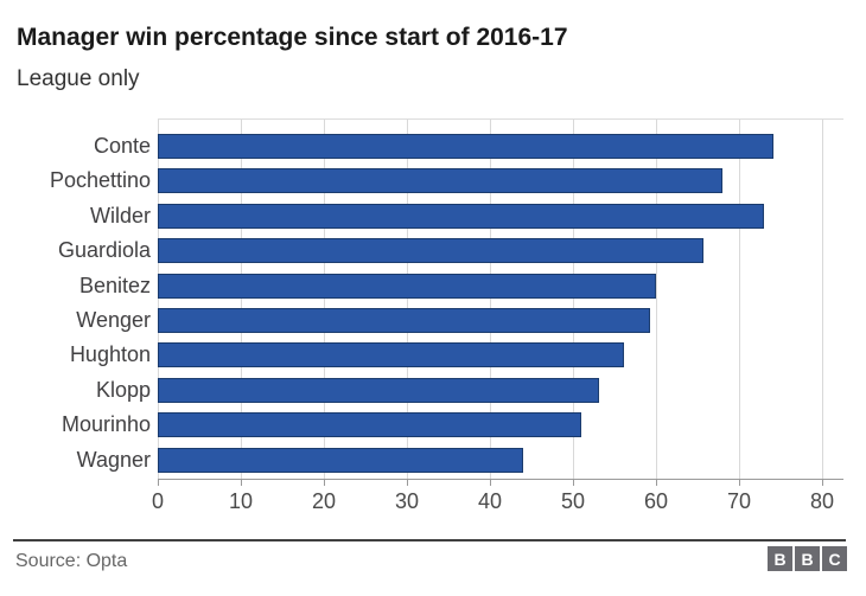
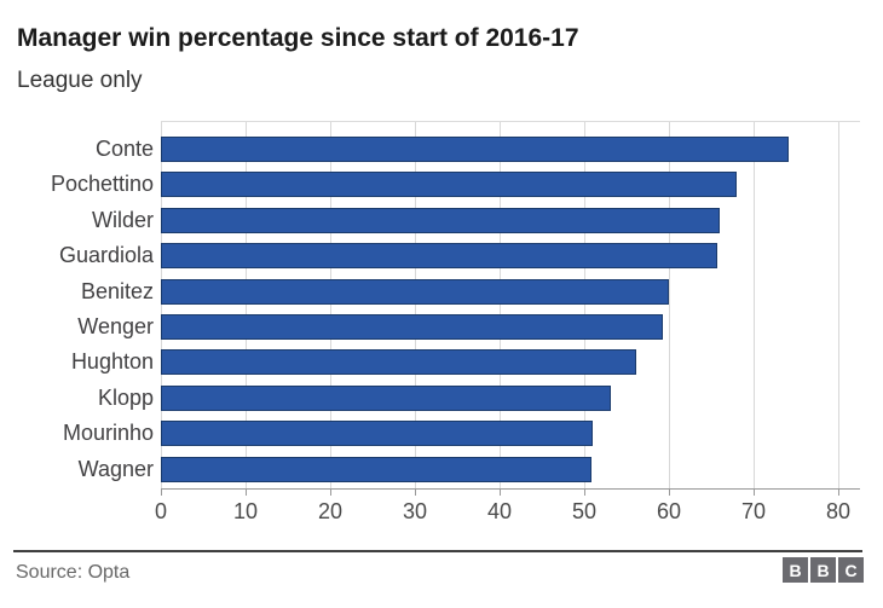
Wilder: 73 -> 66
Wagner: 44 -> 51
